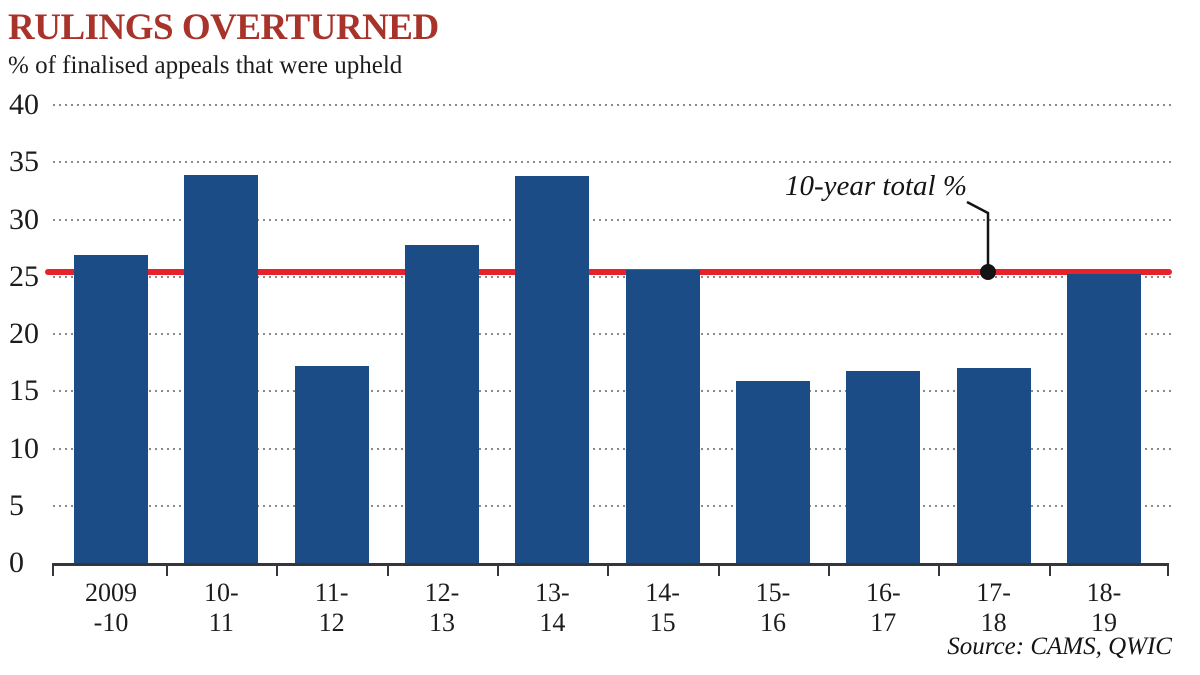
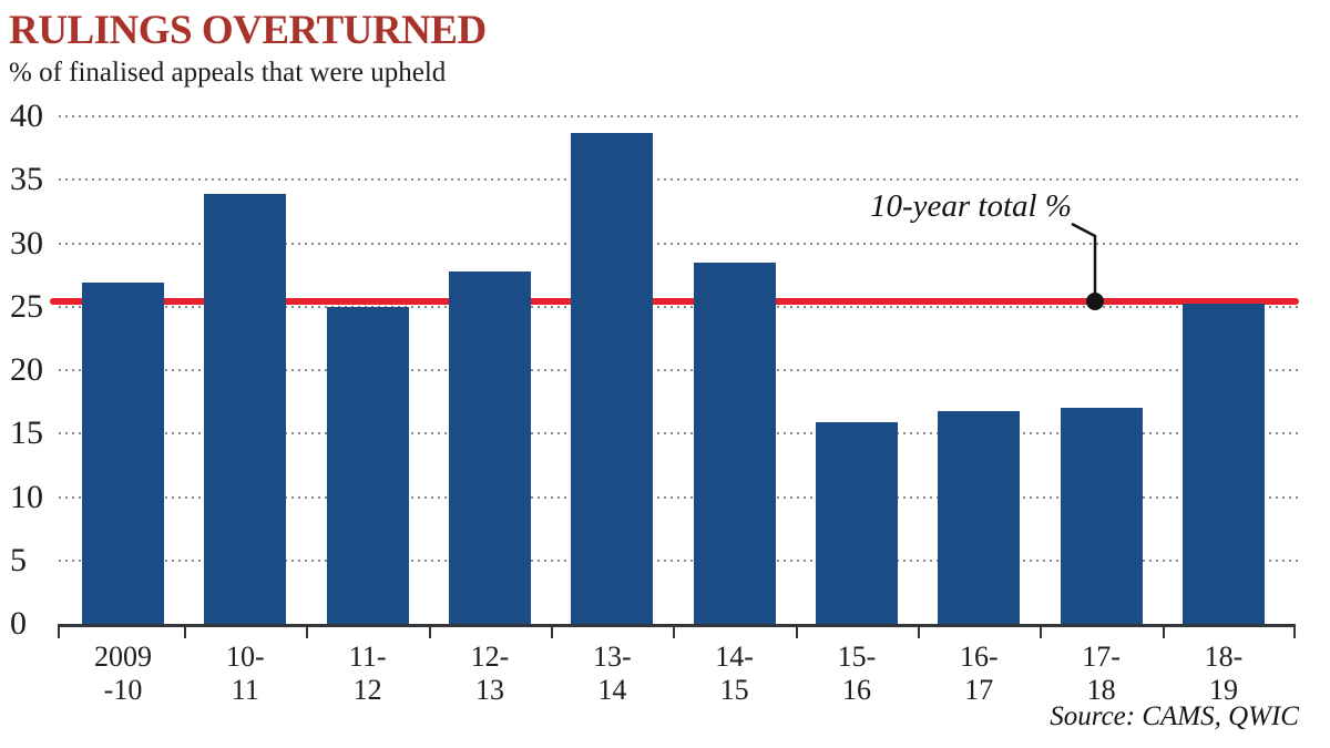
11- 12: 17.2 -> 25.0
13- 14: 33.8 -> 38.7
14- 15: 25.6 -> 28.5
